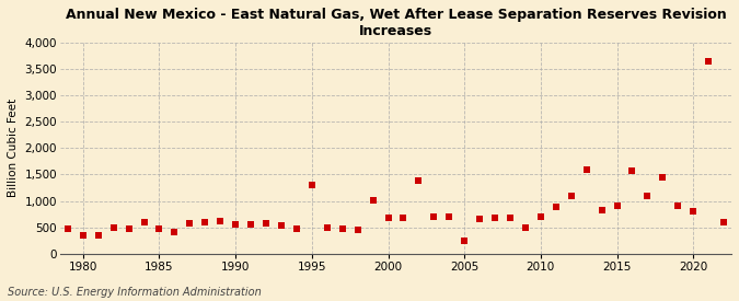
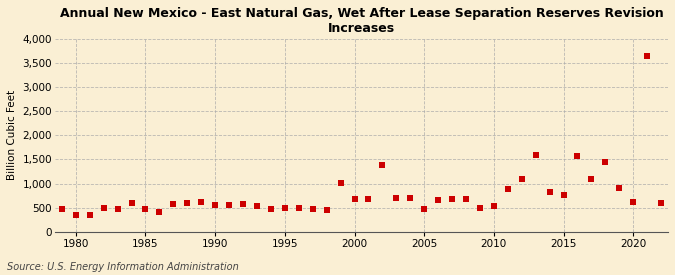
1995: 1,300 -> 490
2005: 250 -> 480
2010: 700 -> 530
2015: 900 -> 760
2020: 800 -> 620
